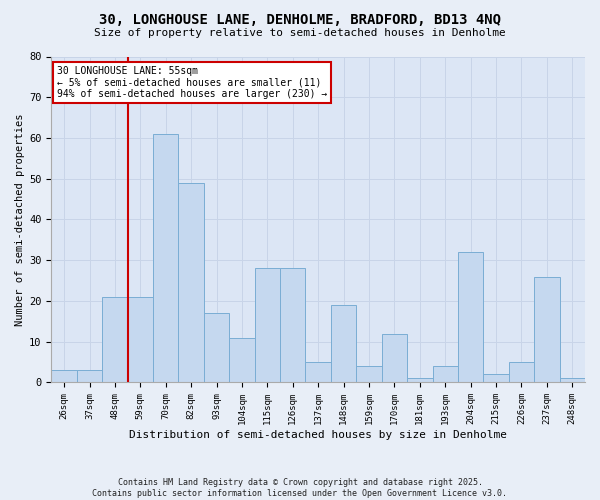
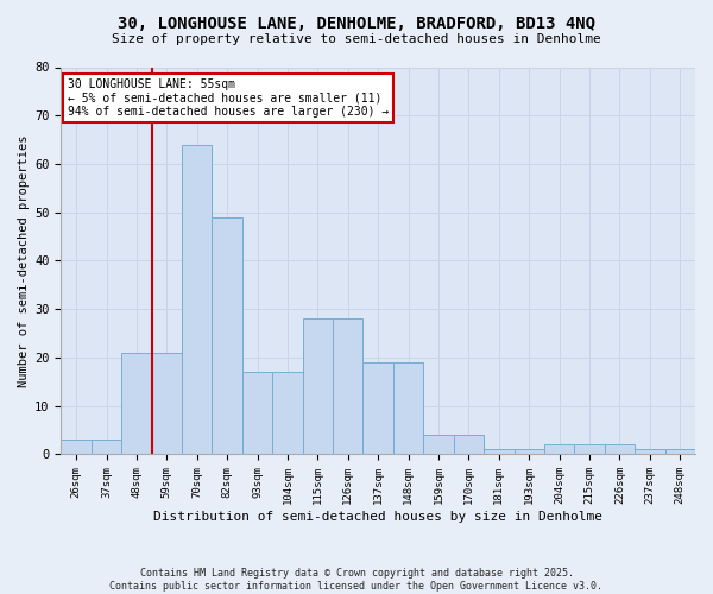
70sqm: 61 -> 64
104sqm: 11 -> 17
137sqm: 5 -> 19
170sqm: 12 -> 4
193sqm: 4 -> 1
204sqm: 32 -> 2
226sqm: 5 -> 2
237sqm: 26 -> 1
